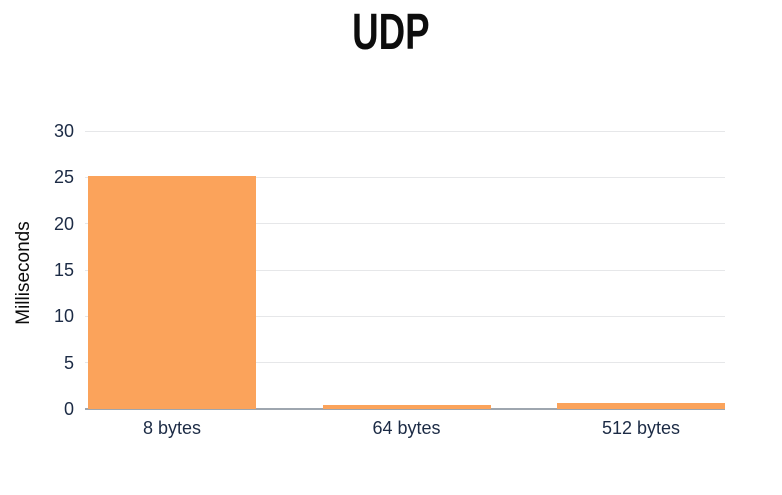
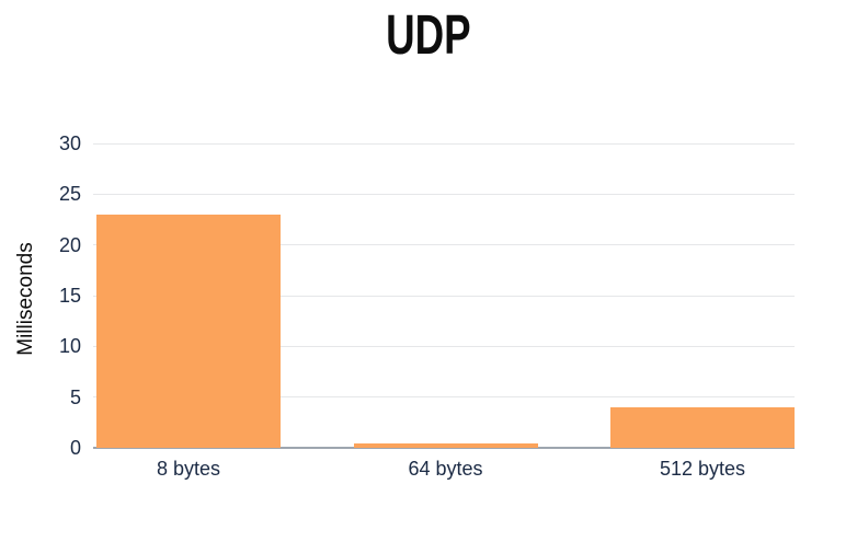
8 bytes: 25 -> 23
512 bytes: 1 -> 4
